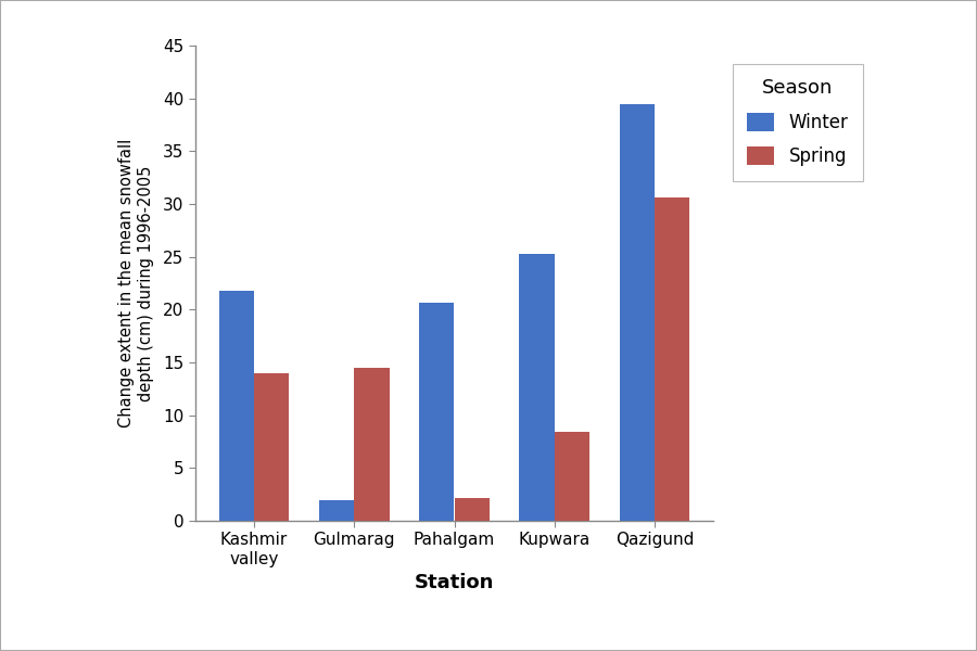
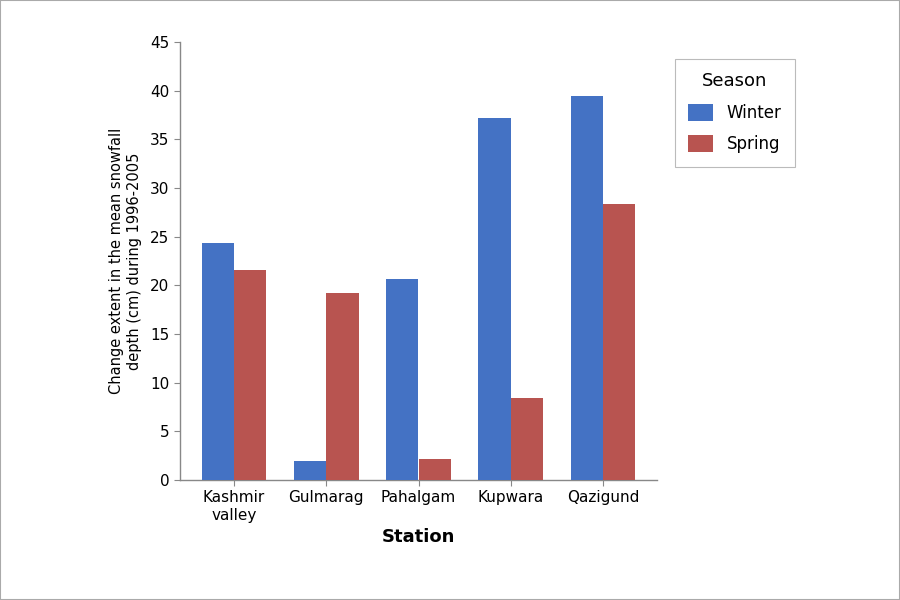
Winter/Kashmir valley: 21.8 -> 24.4
Spring/Kashmir valley: 14.0 -> 21.6
Spring/Gulmarag: 14.5 -> 19.2
Winter/Kupwara: 25.3 -> 37.2
Spring/Qazigund: 30.6 -> 28.4
